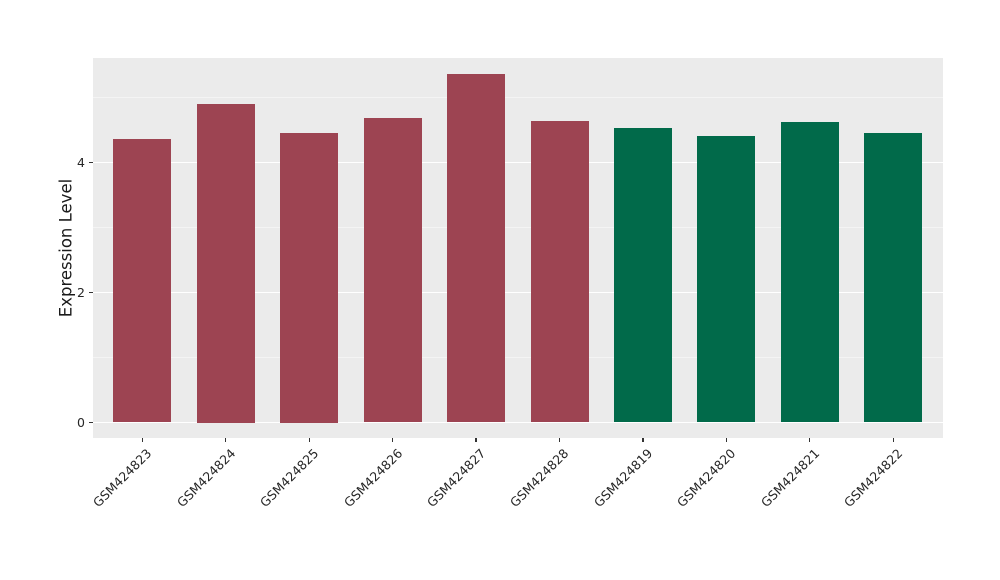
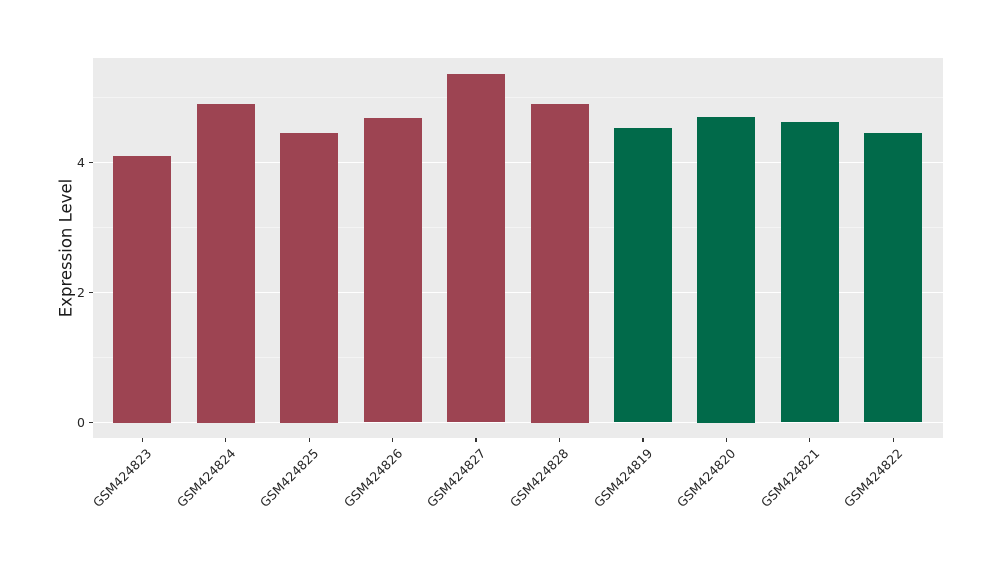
GSM424823: 4.4 -> 4.1
GSM424828: 4.6 -> 4.9
GSM424820: 4.4 -> 4.7
